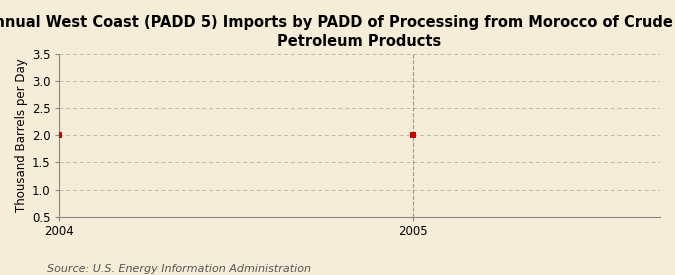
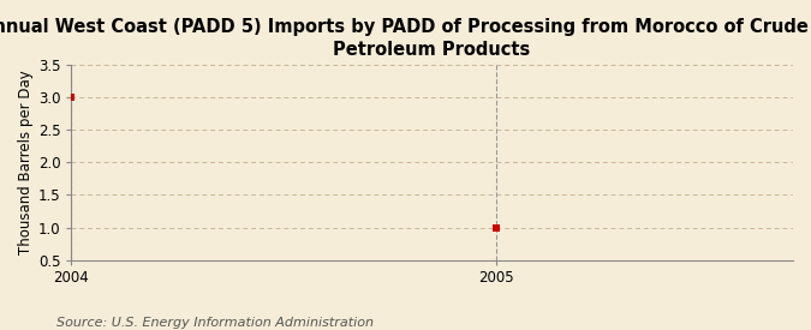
2004: 2 -> 3
2005: 2 -> 1
